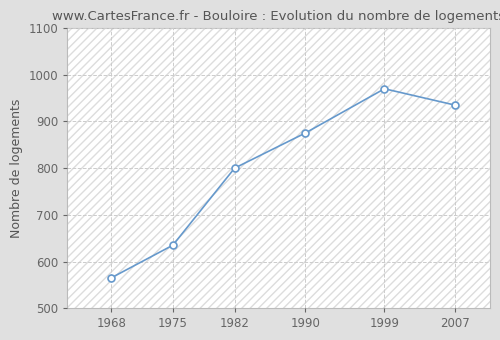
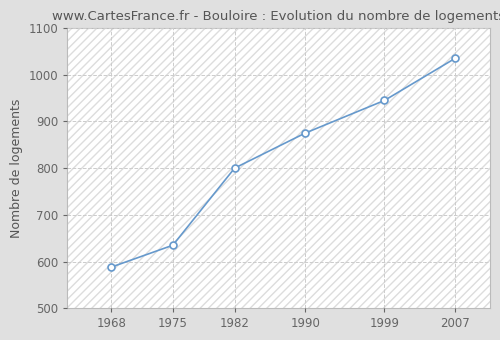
1968: 565 -> 588
1999: 970 -> 945
2007: 935 -> 1035
